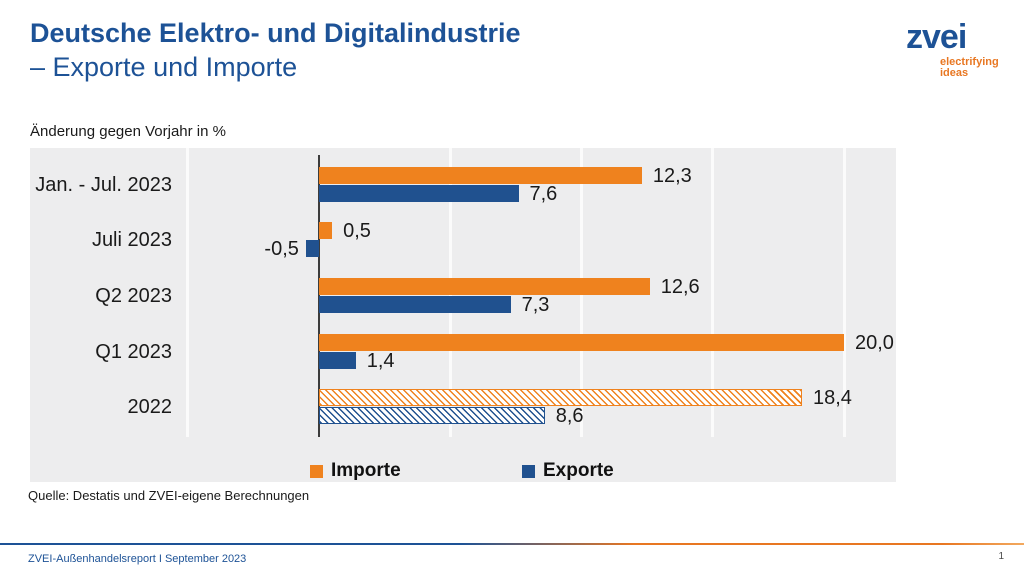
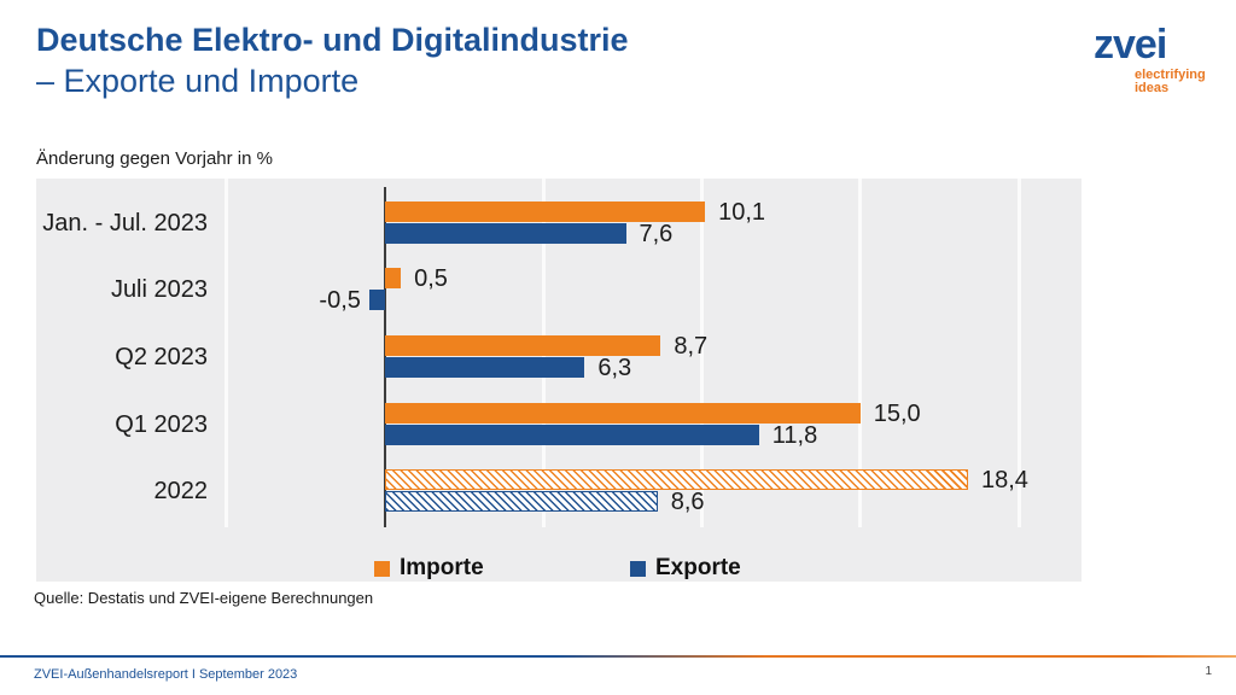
Importe/Jan. - Jul. 2023: 12,3 -> 10,1
Importe/Q2 2023: 12,6 -> 8,7
Exporte/Q2 2023: 7,3 -> 6,3
Importe/Q1 2023: 20,0 -> 15,0
Exporte/Q1 2023: 1,4 -> 11,8
